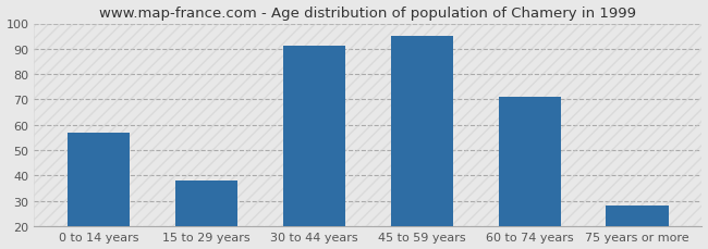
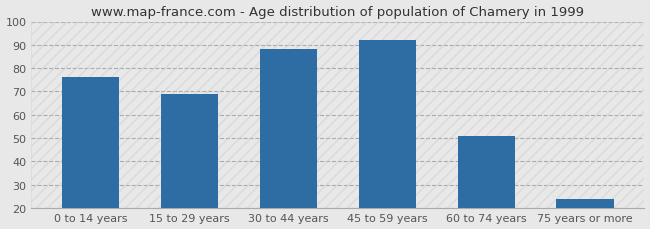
0 to 14 years: 57 -> 76
15 to 29 years: 38 -> 69
30 to 44 years: 91 -> 88
45 to 59 years: 95 -> 92
60 to 74 years: 71 -> 51
75 years or more: 28 -> 24
